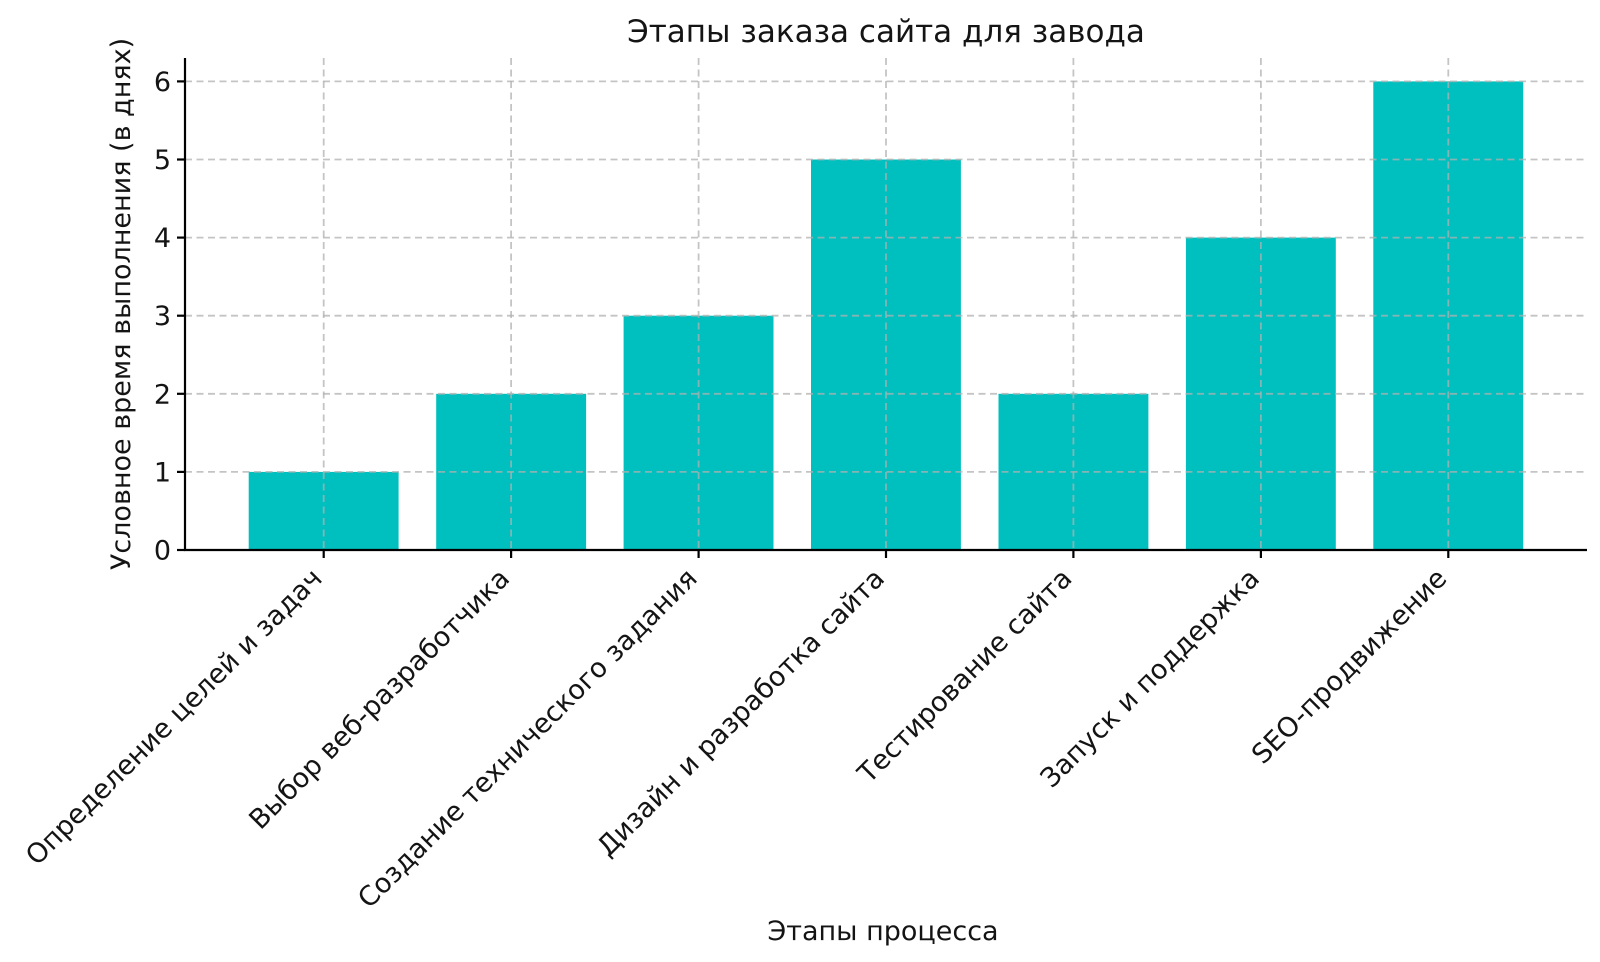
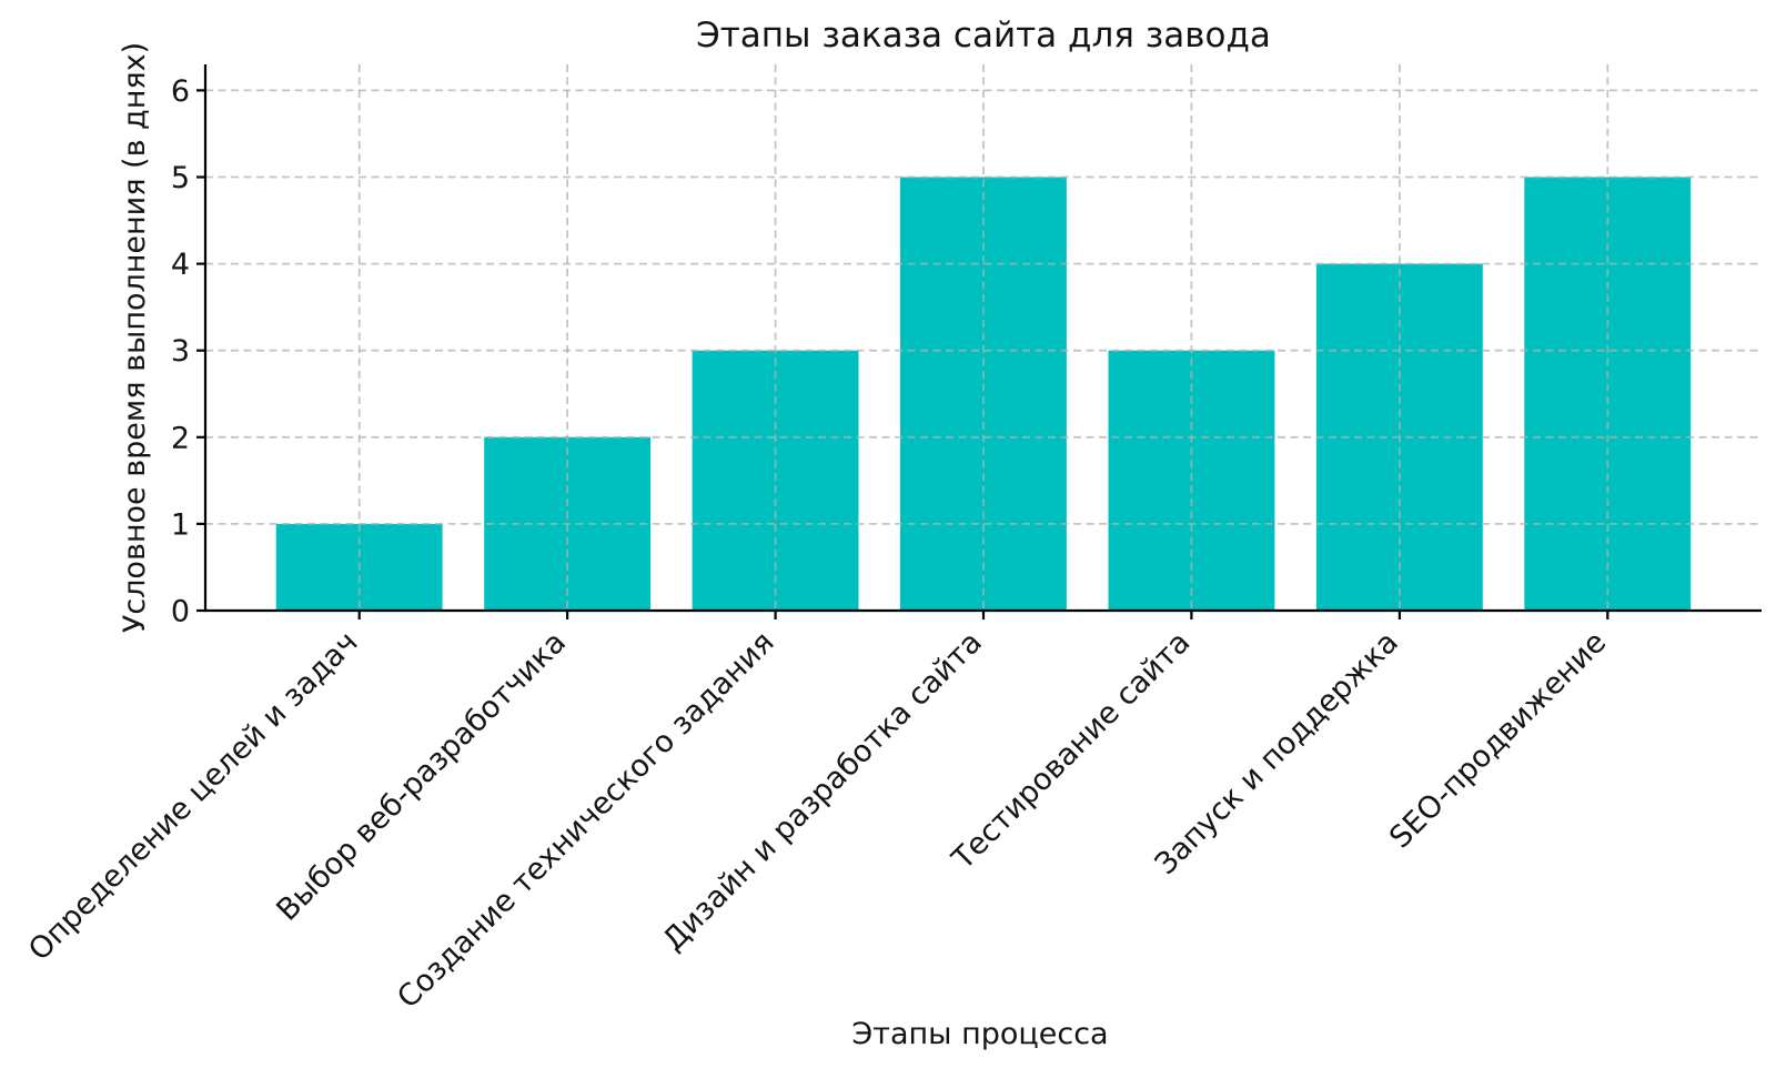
Тестирование сайта: 2 -> 3
SEO-продвижение: 6 -> 5
